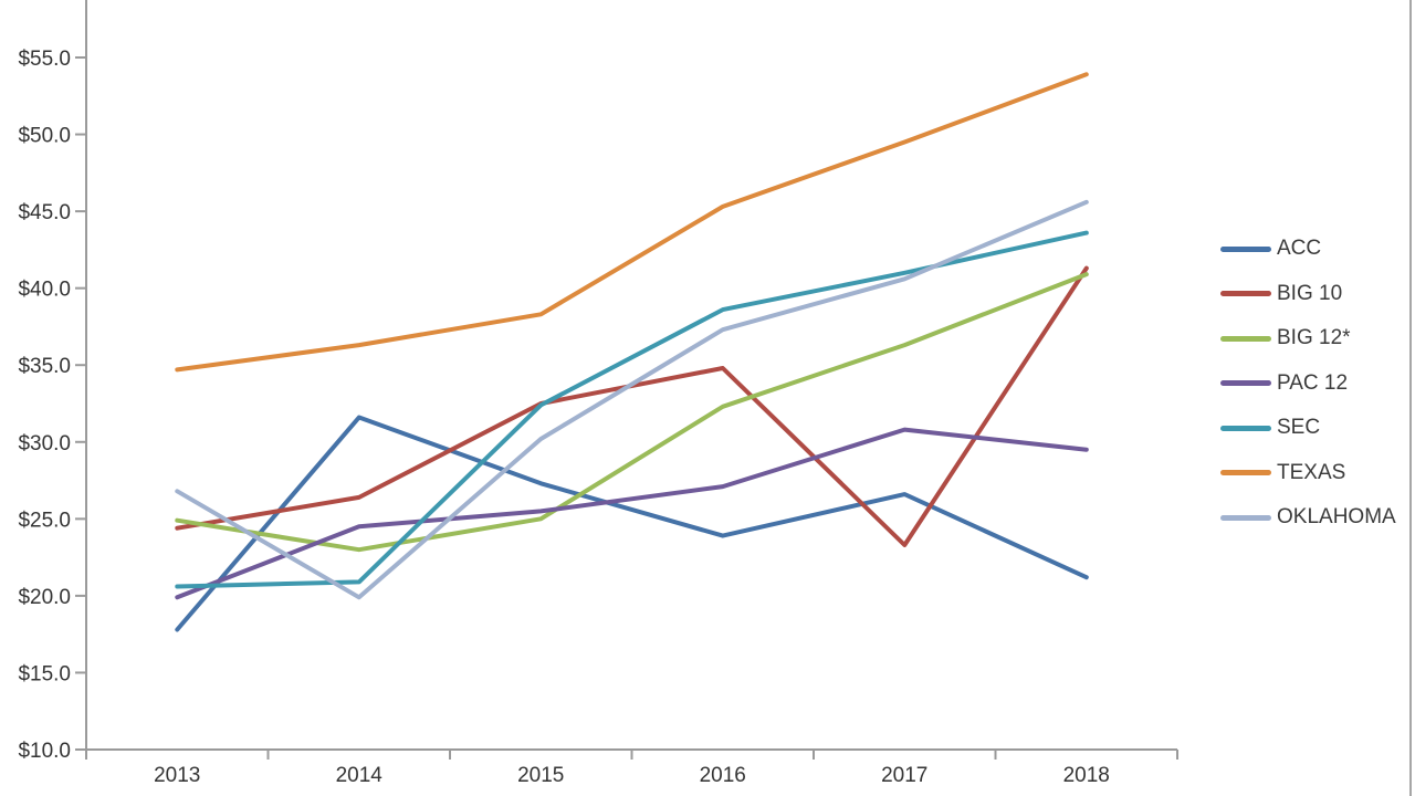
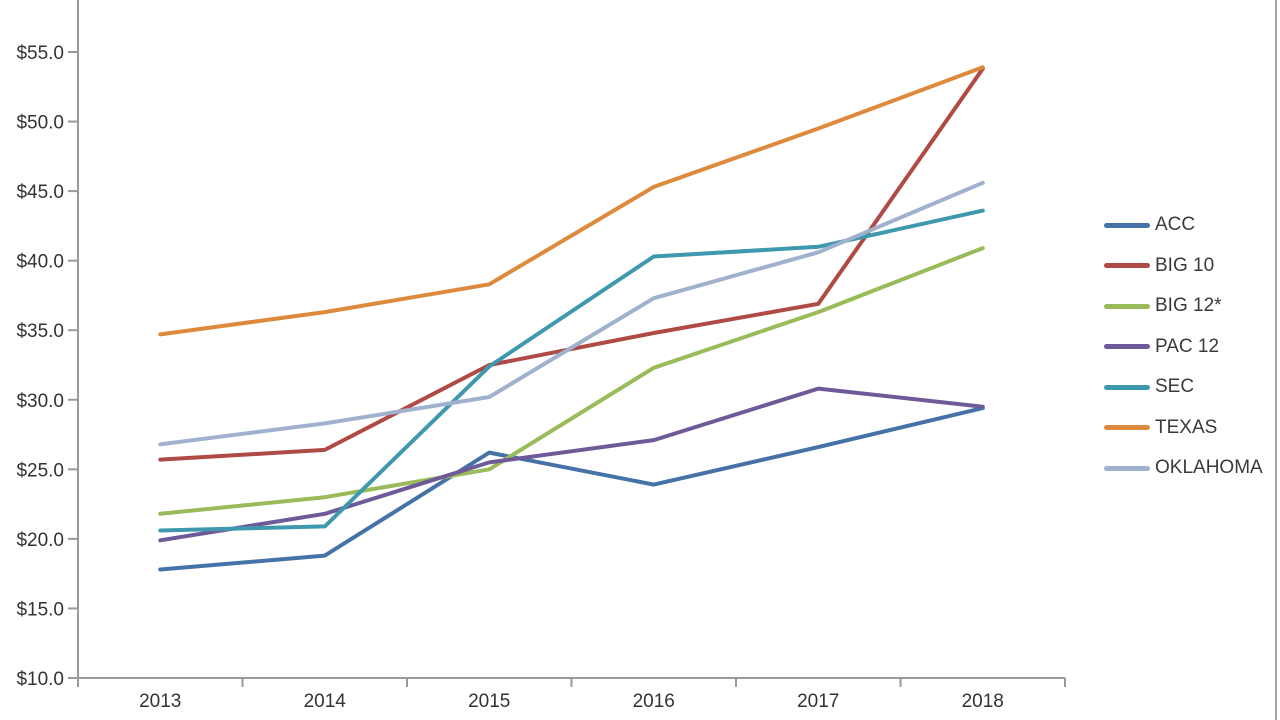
BIG 10/2013: $24.4 -> $25.7
BIG 12*/2013: $24.9 -> $21.8
ACC/2014: $31.6 -> $18.8
PAC 12/2014: $24.5 -> $21.8
OKLAHOMA/2014: $19.9 -> $28.3
ACC/2015: $27.3 -> $26.2
SEC/2016: $38.6 -> $40.3
BIG 10/2017: $23.3 -> $36.9
ACC/2018: $21.2 -> $29.4
BIG 10/2018: $41.3 -> $53.8
